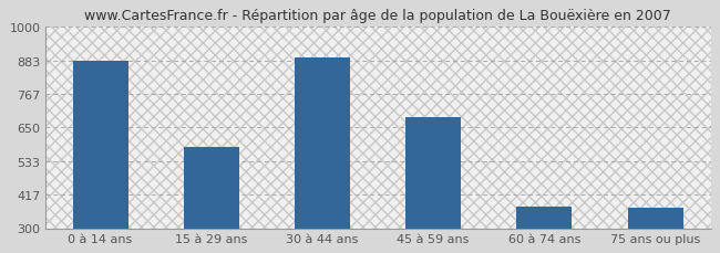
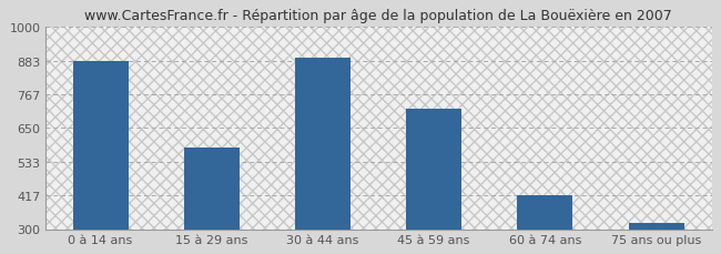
45 à 59 ans: 685 -> 718
60 à 74 ans: 375 -> 417
75 ans ou plus: 370 -> 323
